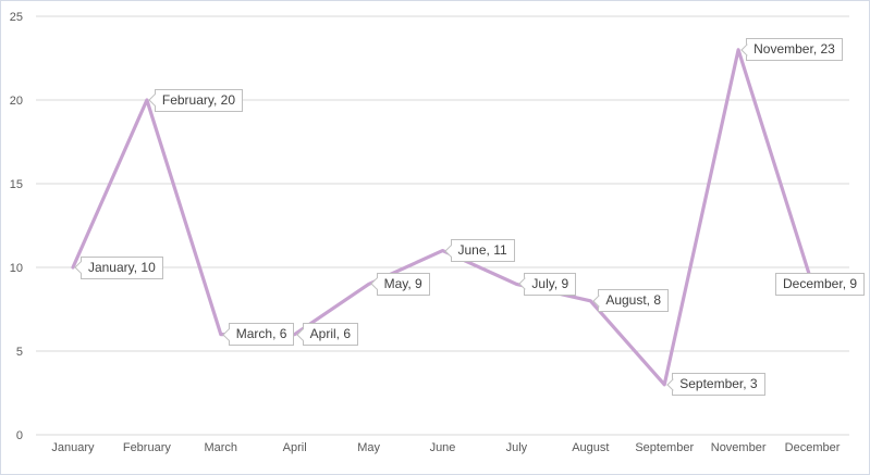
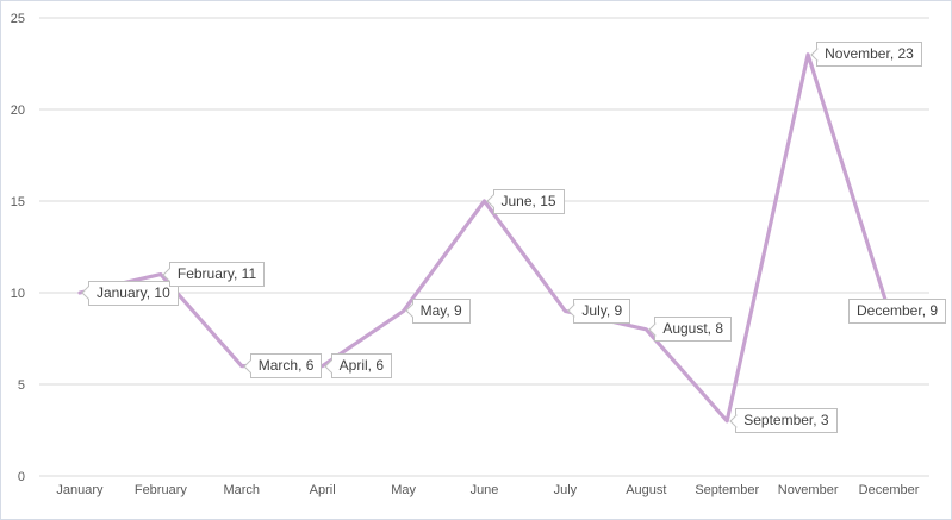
February: 20 -> 11
June: 11 -> 15
